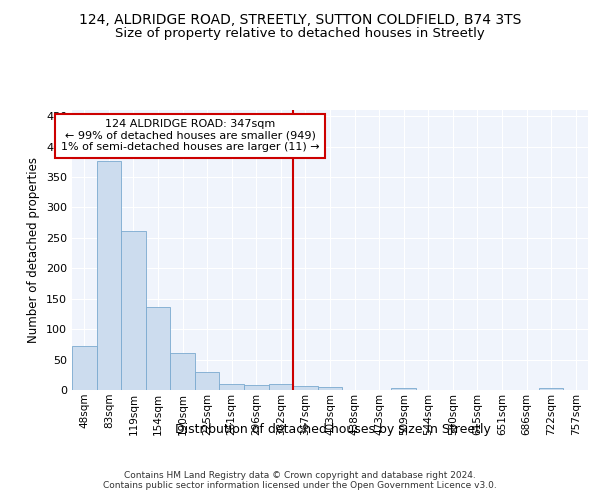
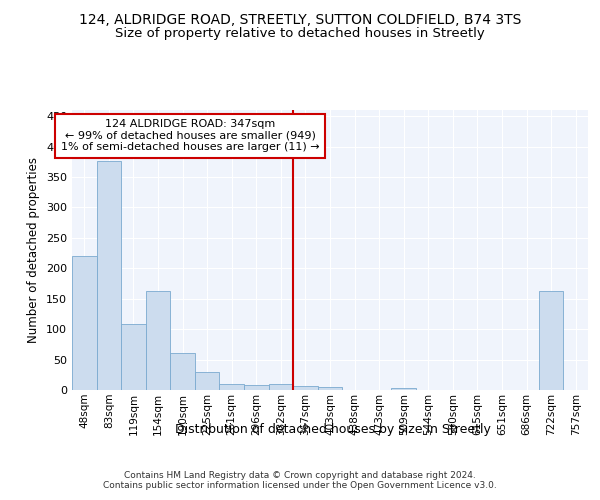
48sqm: 72 -> 220
119sqm: 261 -> 108
154sqm: 136 -> 162
722sqm: 4 -> 162
